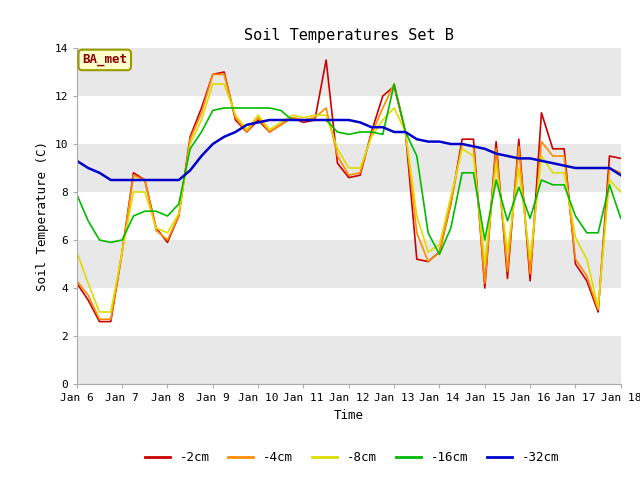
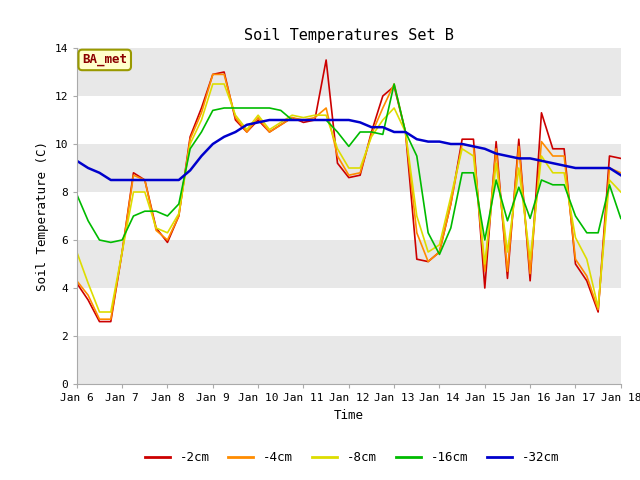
-16cm/Jan 12: 10.4 -> 9.9
-4cm/Jan 15: 4.2 -> 4.7
